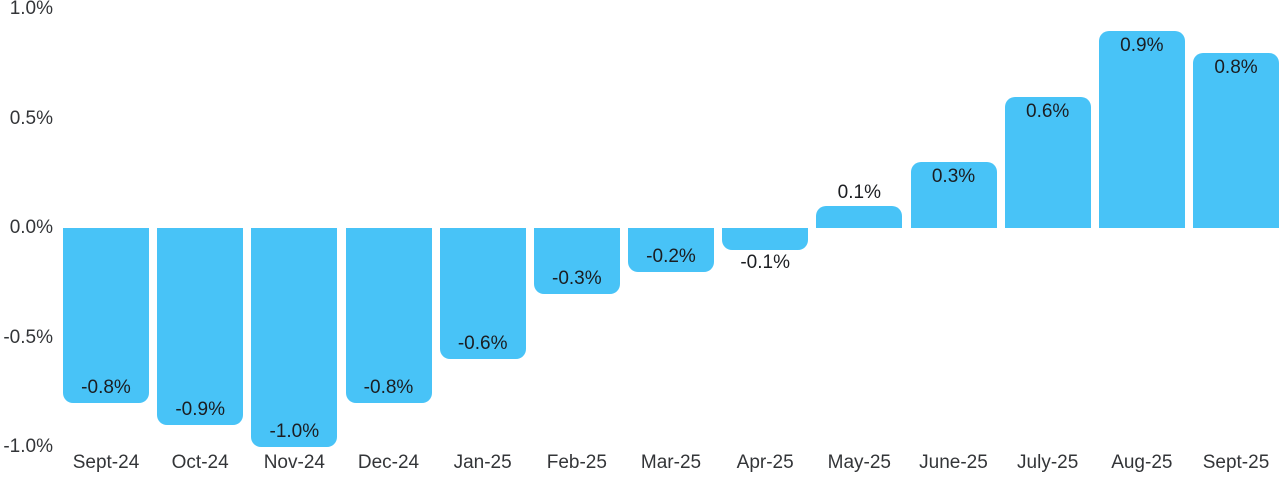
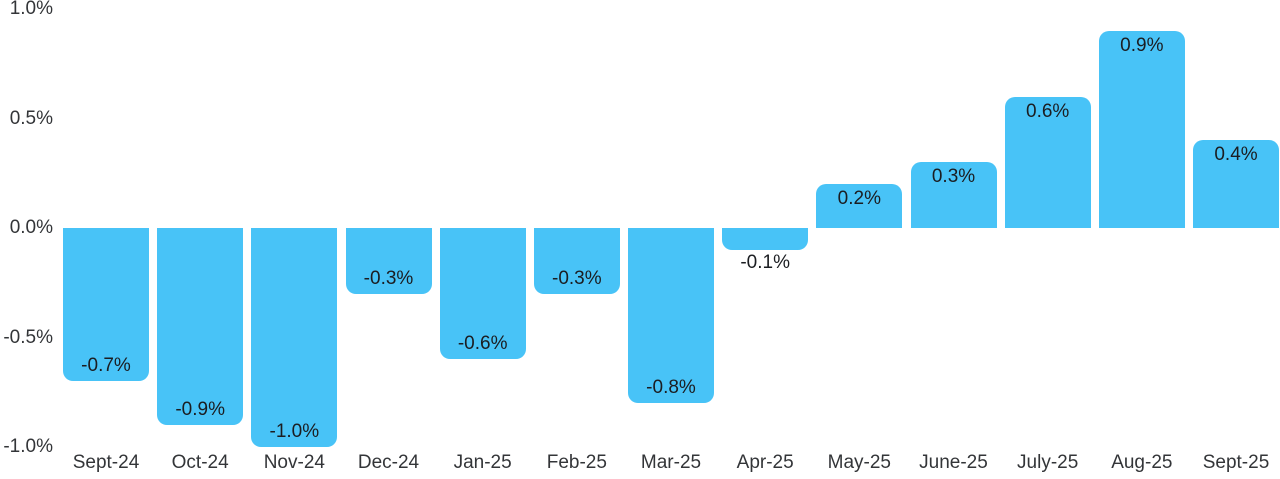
Sept-24: -0.8% -> -0.7%
Dec-24: -0.8% -> -0.3%
Mar-25: -0.2% -> -0.8%
May-25: 0.1% -> 0.2%
Sept-25: 0.8% -> 0.4%
